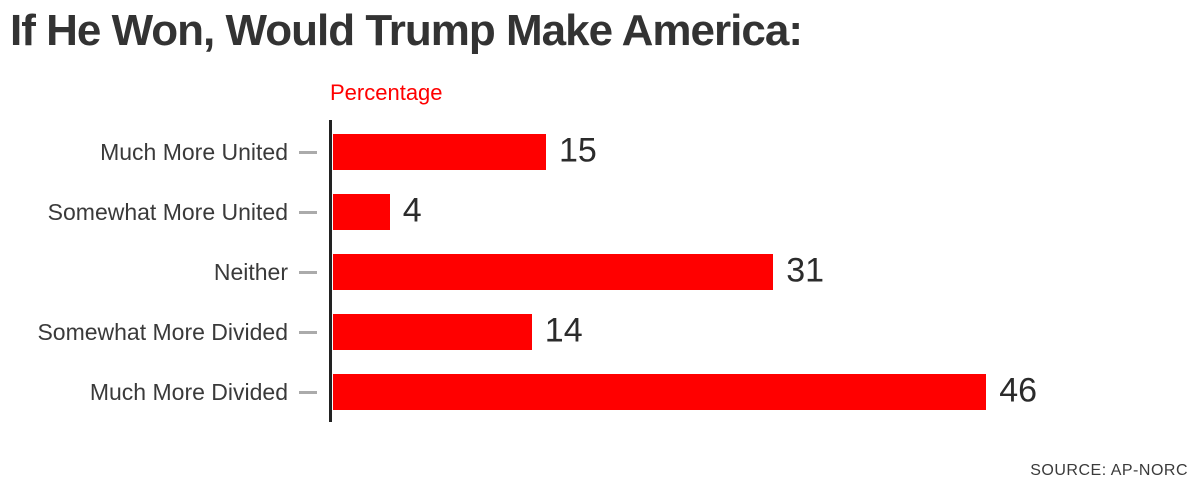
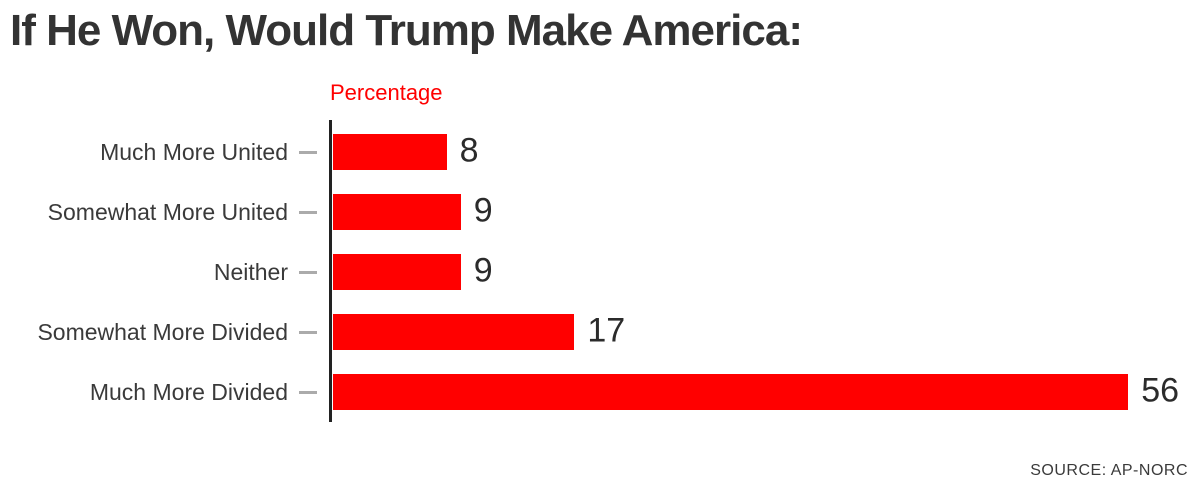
Much More United: 15 -> 8
Somewhat More United: 4 -> 9
Neither: 31 -> 9
Somewhat More Divided: 14 -> 17
Much More Divided: 46 -> 56
